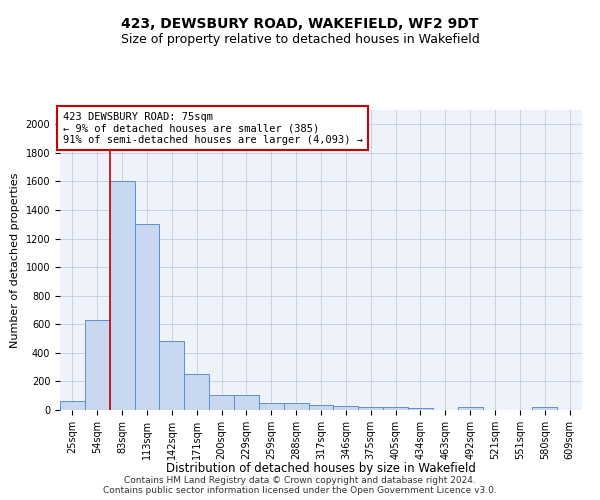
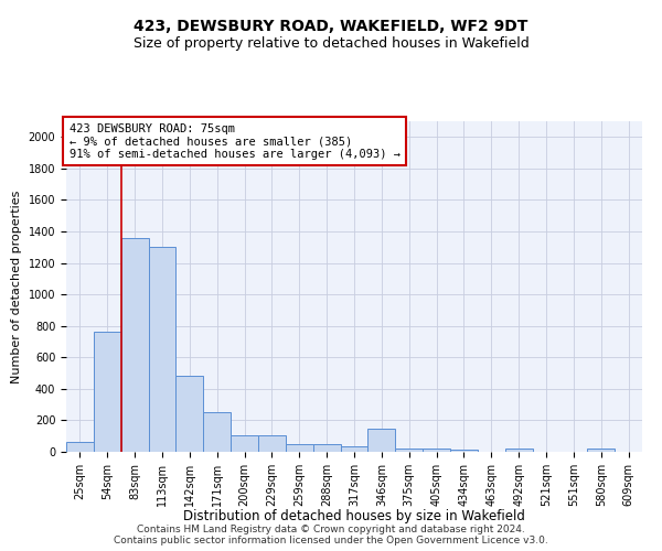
54sqm: 630 -> 760
83sqm: 1600 -> 1360
346sqm: 20 -> 150
